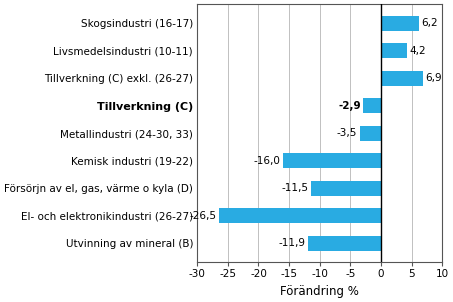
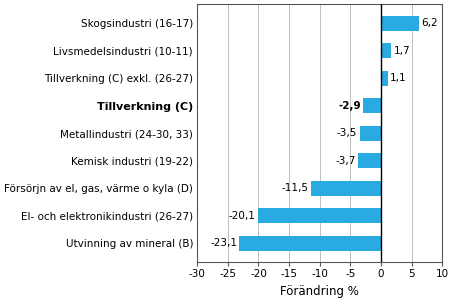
Livsmedelsindustri (10-11): 4,2 -> 1,7
Tillverkning (C) exkl. (26-27): 6,9 -> 1,1
Kemisk industri (19-22): -16,0 -> -3,7
El- och elektronikindustri (26-27): -26,5 -> -20,1
Utvinning av mineral (B): -11,9 -> -23,1
